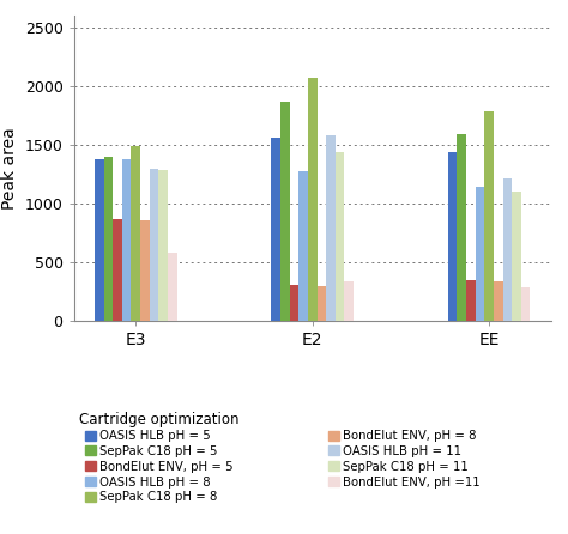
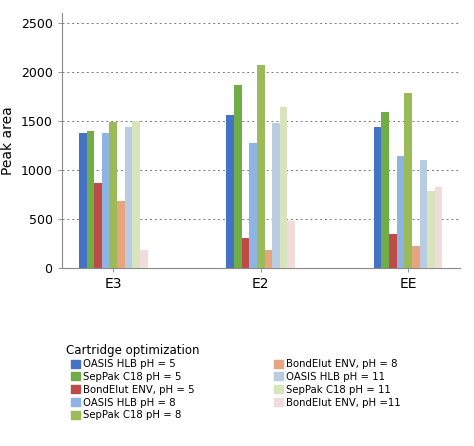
BondElut ENV, pH = 8/E3: 850 -> 680
OASIS HLB pH = 11/E3: 1290 -> 1440
SepPak C18 pH = 11/E3: 1280 -> 1500
BondElut ENV, pH =11/E3: 580 -> 180
BondElut ENV, pH = 8/E2: 300 -> 180
OASIS HLB pH = 11/E2: 1580 -> 1480
SepPak C18 pH = 11/E2: 1440 -> 1640
BondElut ENV, pH =11/E2: 330 -> 480
BondElut ENV, pH = 8/EE: 340 -> 220
OASIS HLB pH = 11/EE: 1210 -> 1100
SepPak C18 pH = 11/EE: 1100 -> 780
BondElut ENV, pH =11/EE: 280 -> 820
